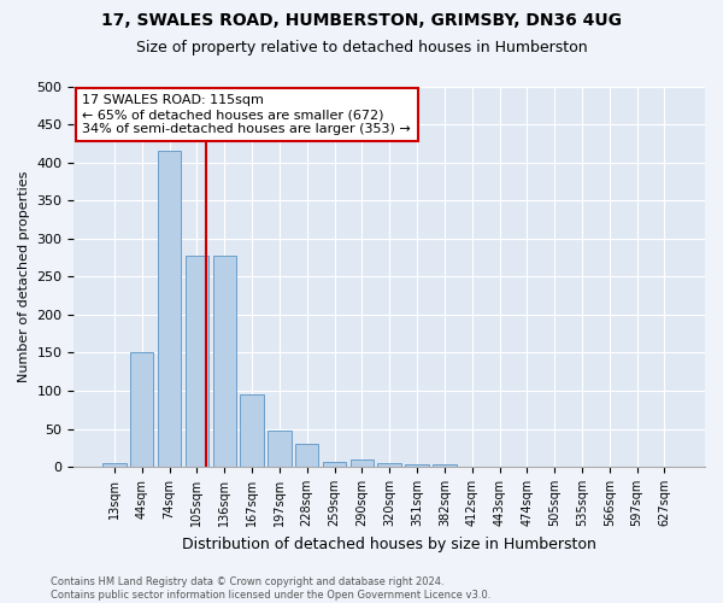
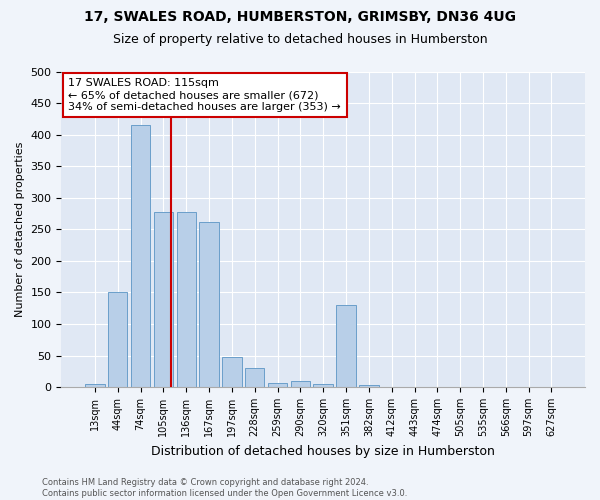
167sqm: 95 -> 262
351sqm: 3 -> 130
